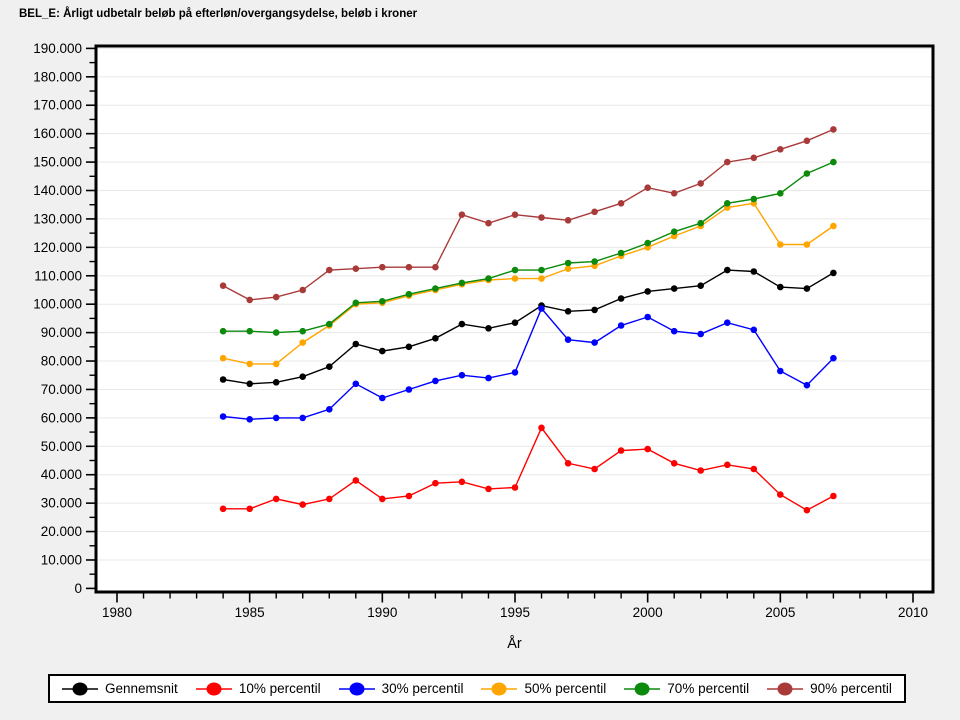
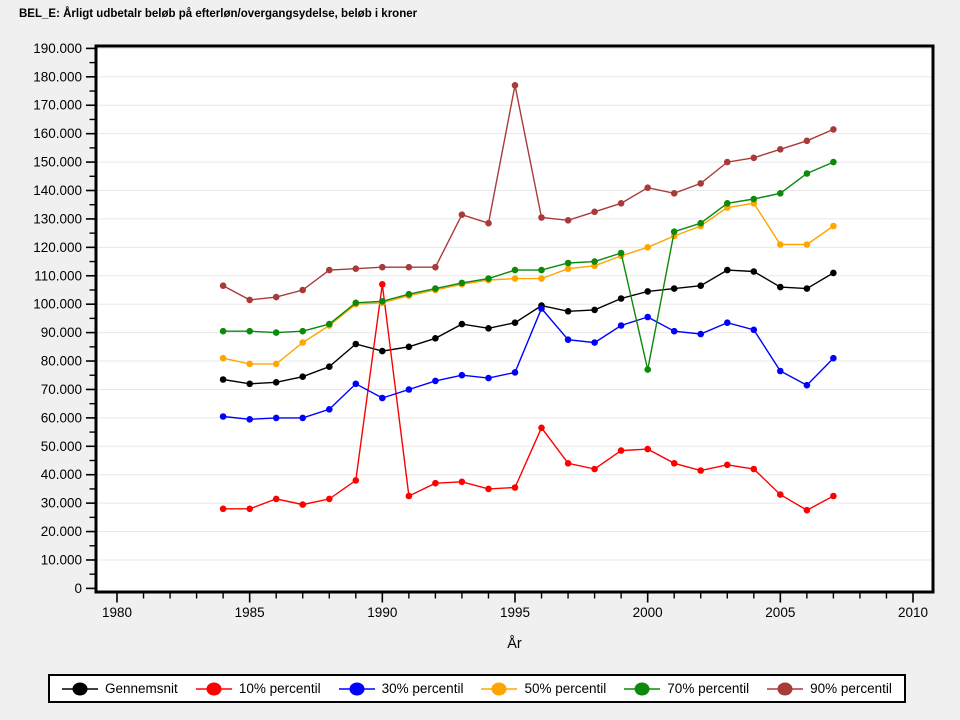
10% percentil/1990: 32000 -> 107000
90% percentil/1995: 132000 -> 177000
70% percentil/2000: 122000 -> 77000
